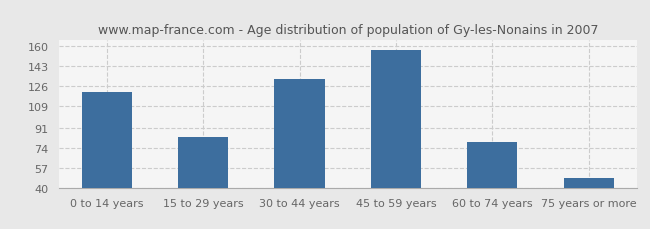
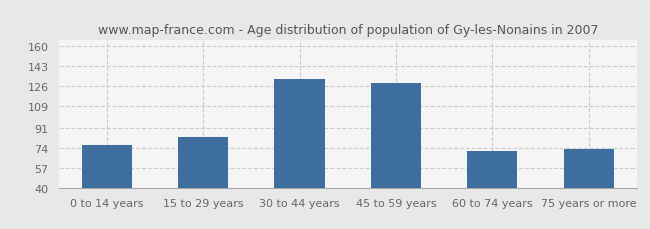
0 to 14 years: 121 -> 76
45 to 59 years: 157 -> 129
60 to 74 years: 79 -> 71
75 years or more: 48 -> 73
